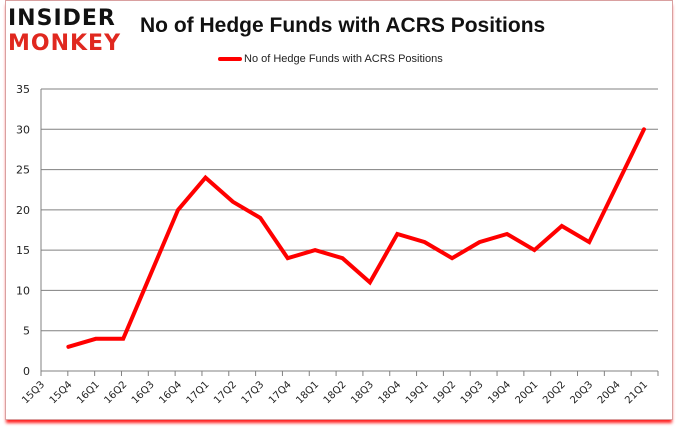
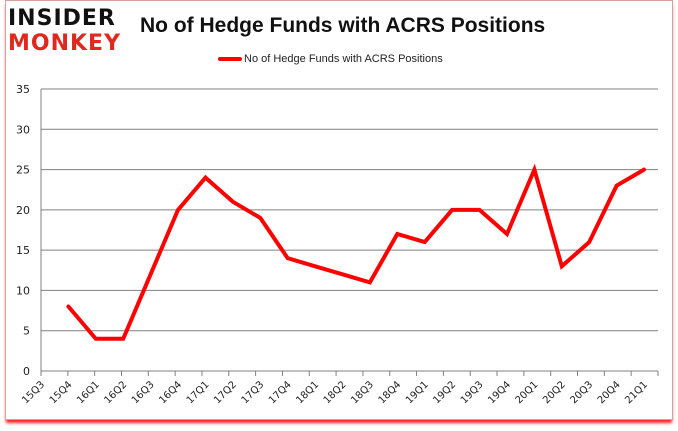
15Q4: 3 -> 8
18Q1: 15 -> 13
18Q2: 14 -> 12
19Q2: 14 -> 20
19Q3: 16 -> 20
20Q1: 15 -> 25
20Q2: 18 -> 13
21Q1: 30 -> 25
